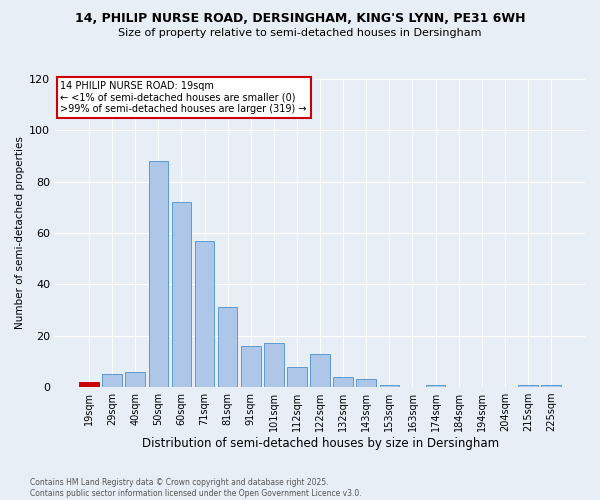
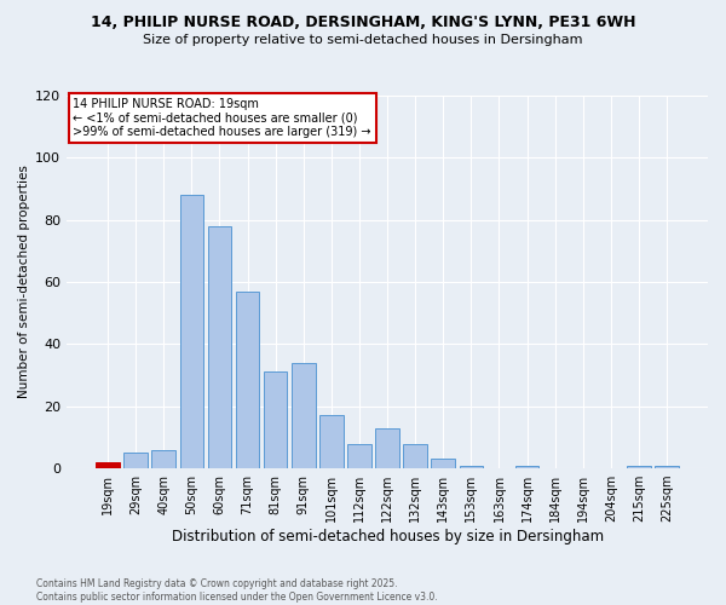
60sqm: 72 -> 78
91sqm: 16 -> 34
132sqm: 4 -> 8
